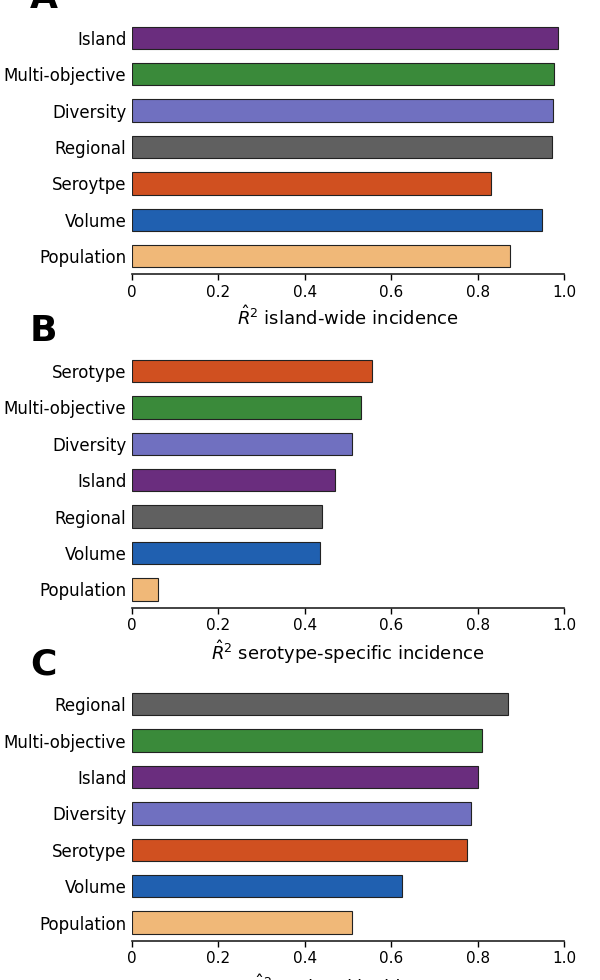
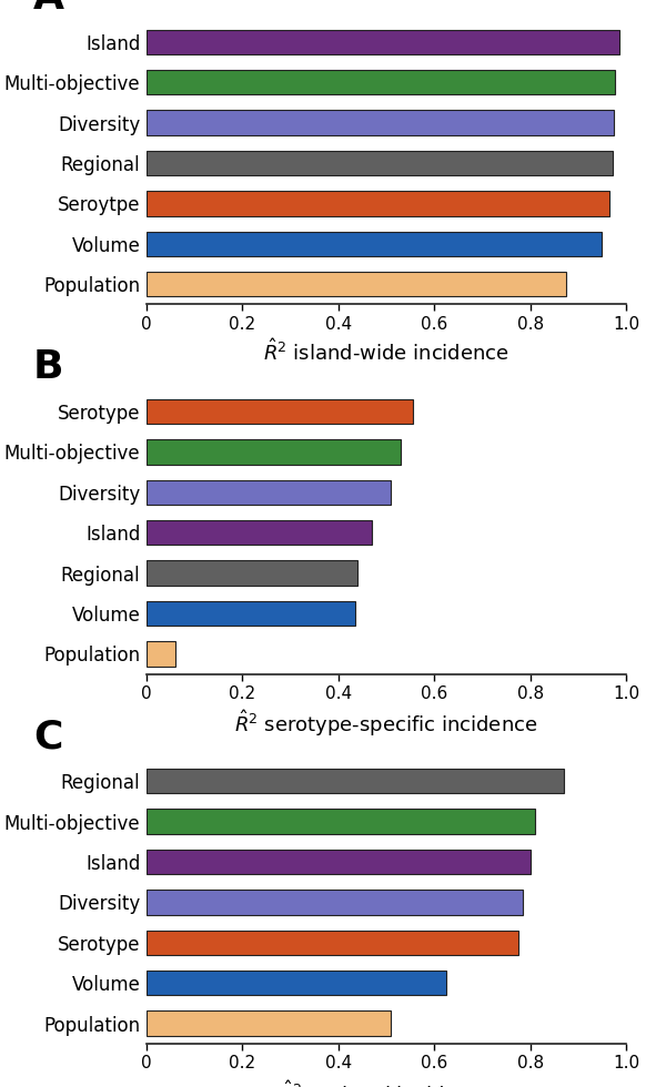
Seroytpe: 0.830 -> 0.965
